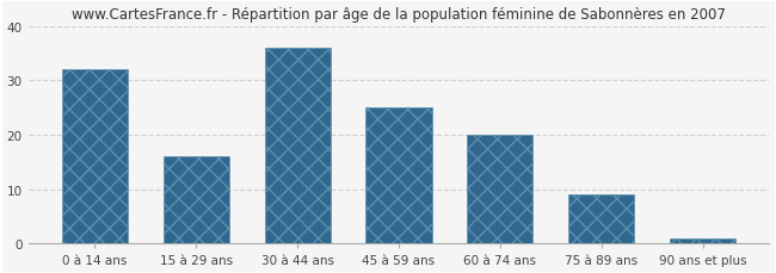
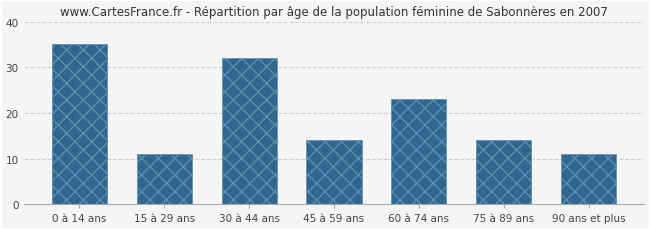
0 à 14 ans: 32 -> 35
15 à 29 ans: 16 -> 11
30 à 44 ans: 36 -> 32
45 à 59 ans: 25 -> 14
60 à 74 ans: 20 -> 23
75 à 89 ans: 9 -> 14
90 ans et plus: 1 -> 11
